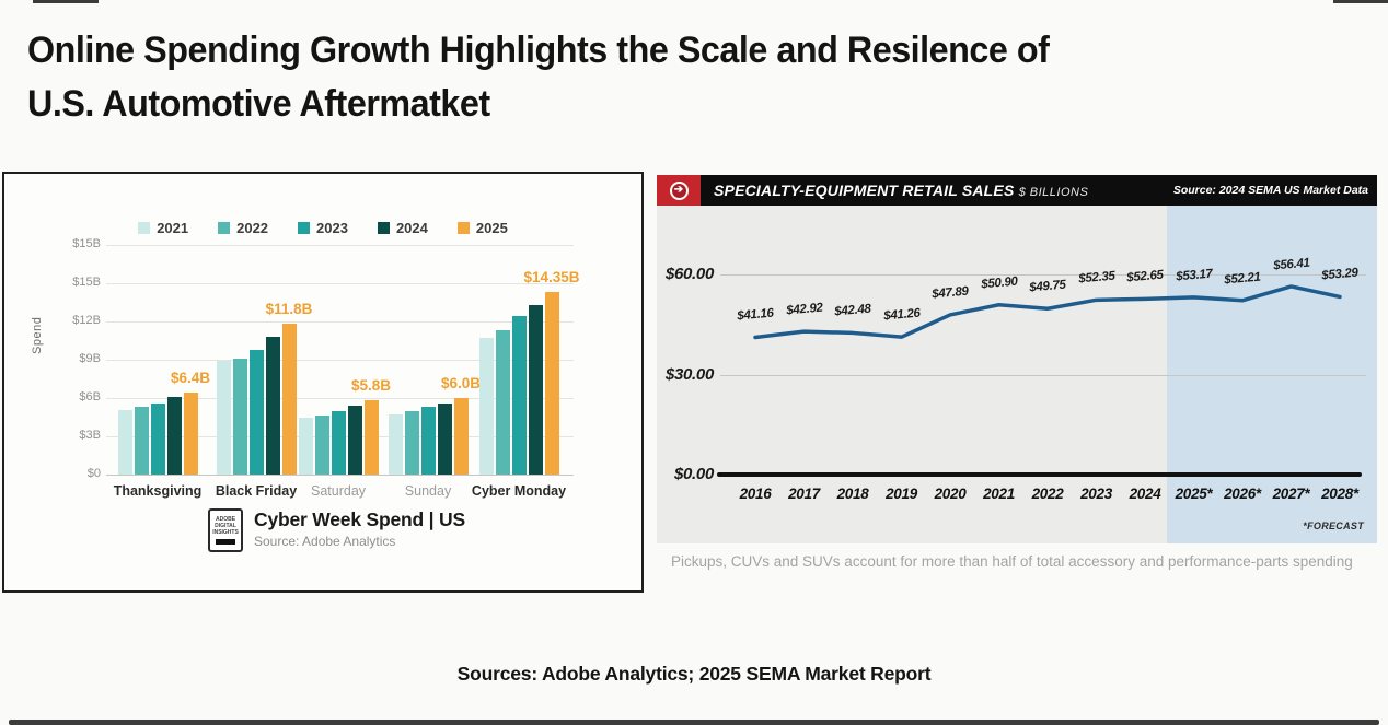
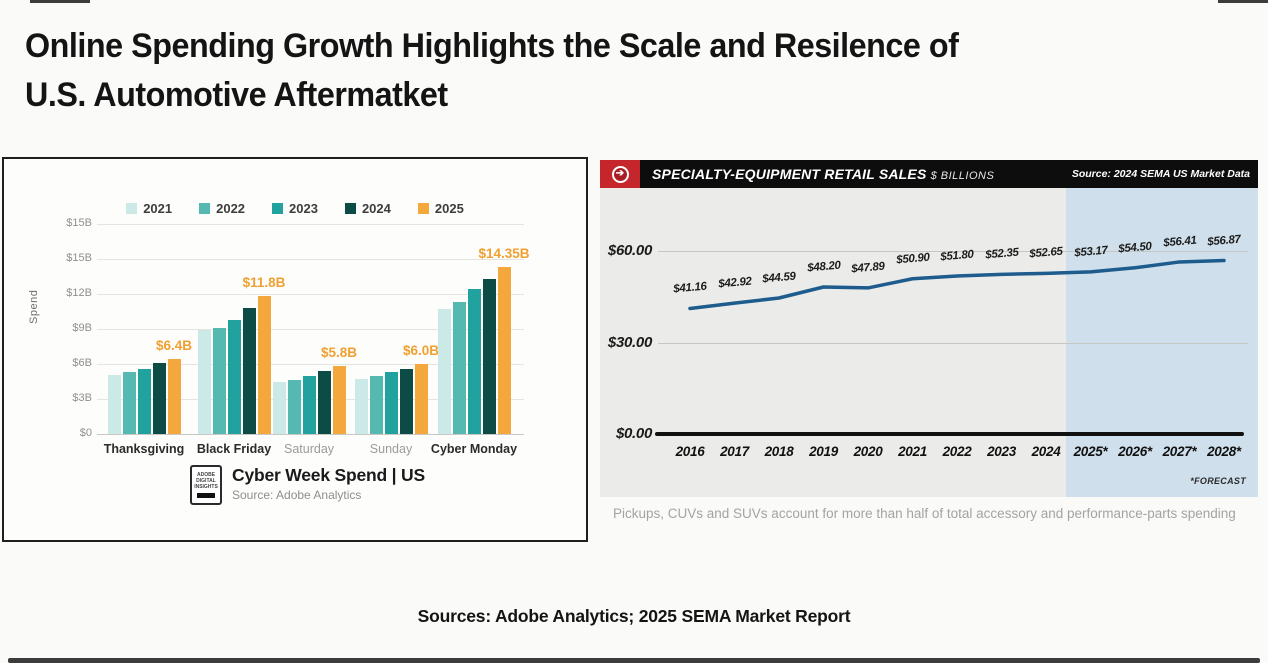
SPECIALTY-EQUIPMENT RETAIL SALES/2018: $42.48 -> $44.59
SPECIALTY-EQUIPMENT RETAIL SALES/2019: $41.26 -> $48.20
SPECIALTY-EQUIPMENT RETAIL SALES/2022: $49.75 -> $51.80
SPECIALTY-EQUIPMENT RETAIL SALES/2026*: $52.21 -> $54.50
SPECIALTY-EQUIPMENT RETAIL SALES/2028*: $53.29 -> $56.87
